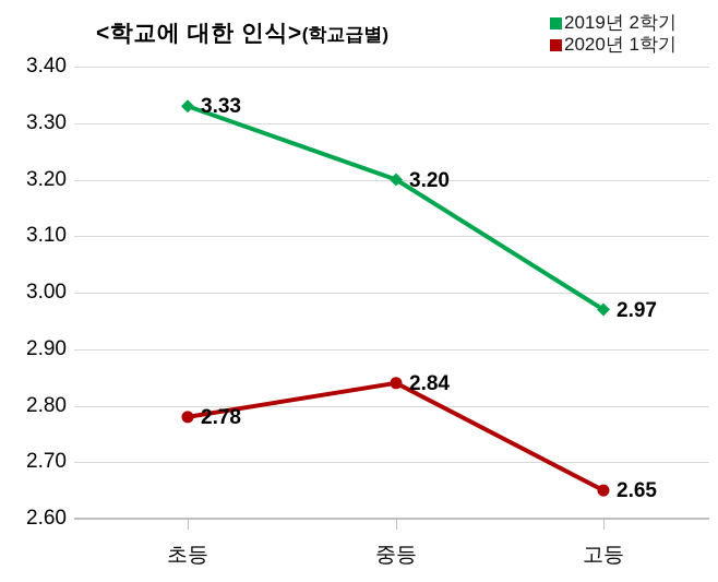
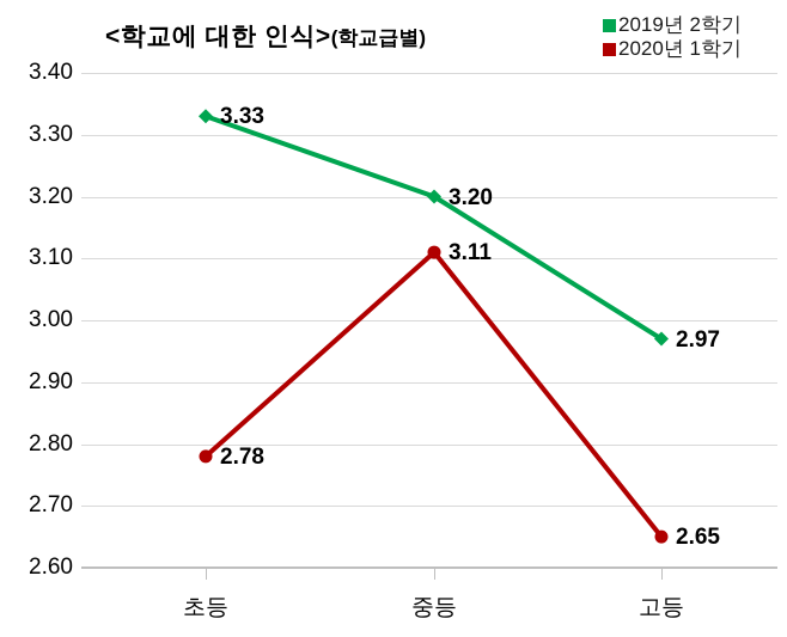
2020년 1학기/중등: 2.84 -> 3.11
